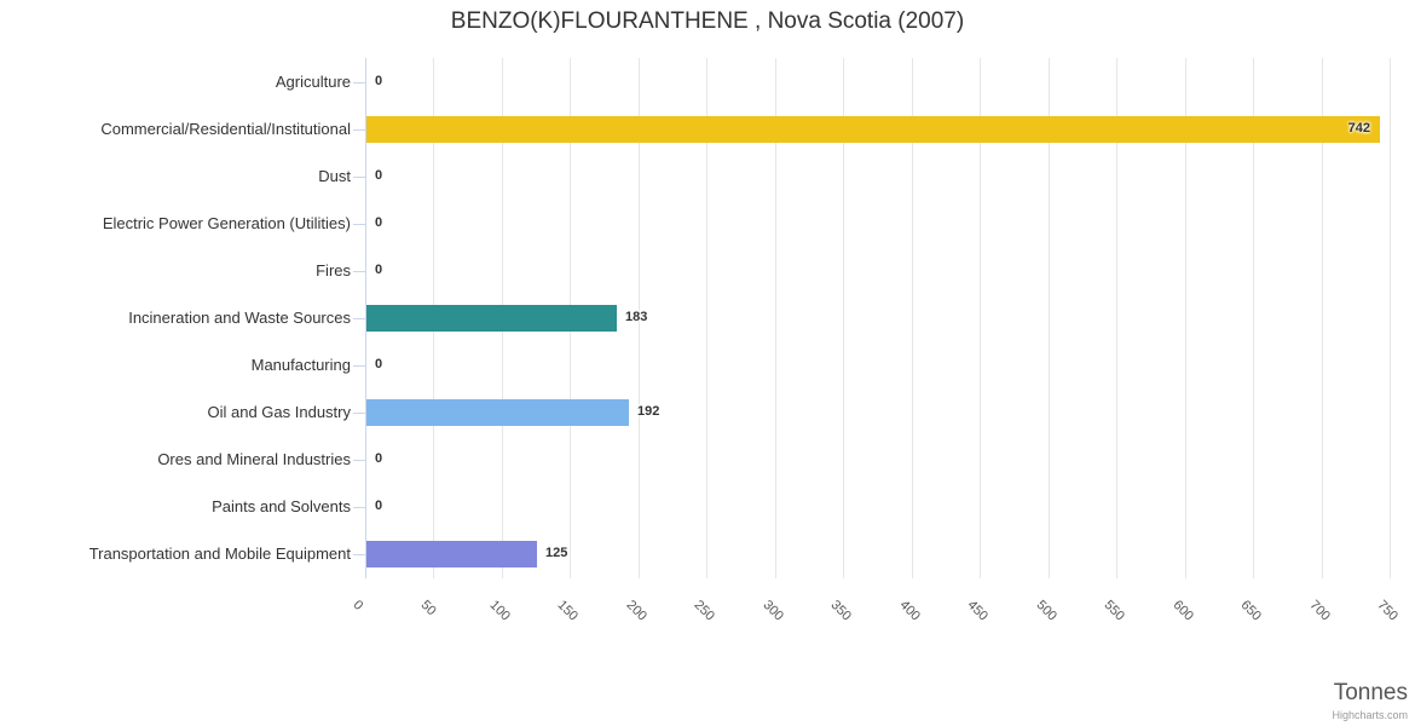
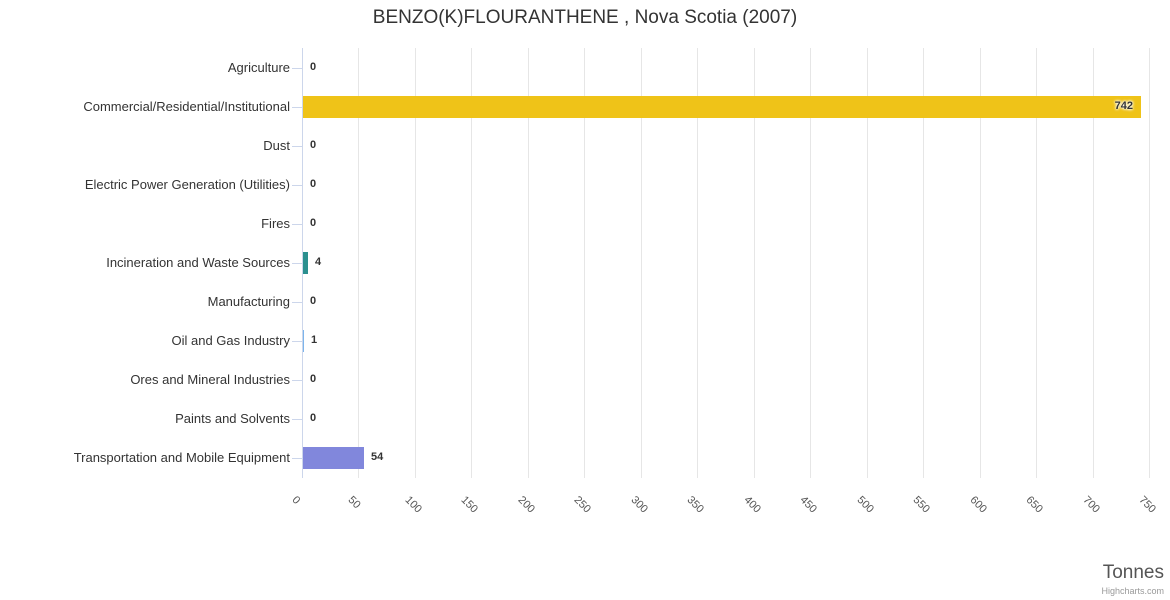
Incineration and Waste Sources: 183 -> 4
Oil and Gas Industry: 192 -> 1
Transportation and Mobile Equipment: 125 -> 54
